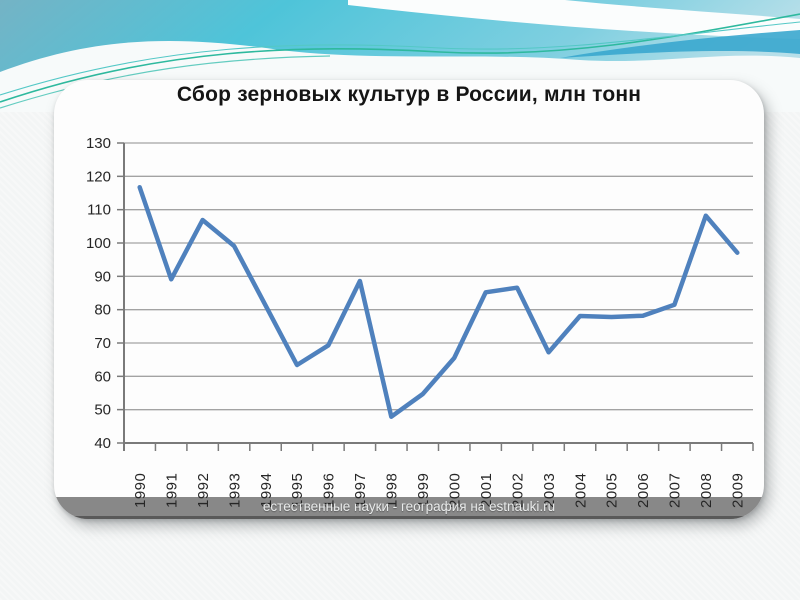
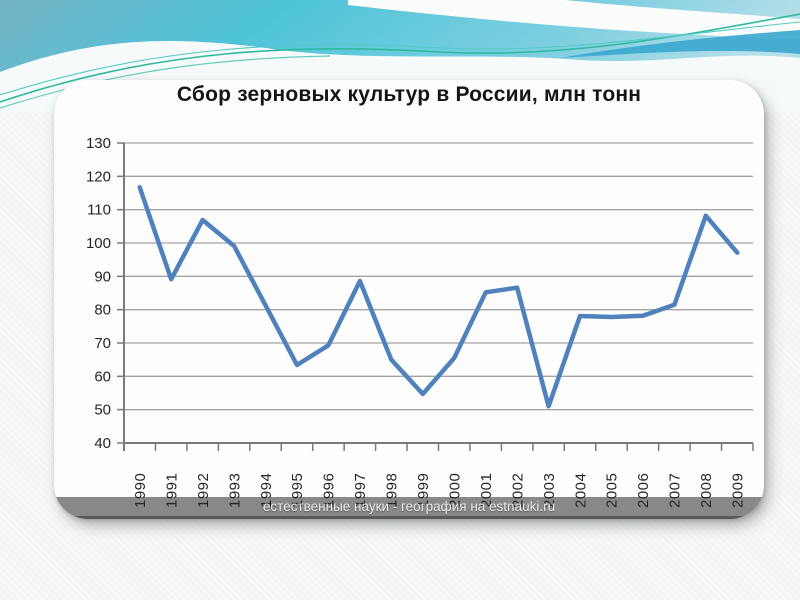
1998: 48 -> 65
2003: 67 -> 51
